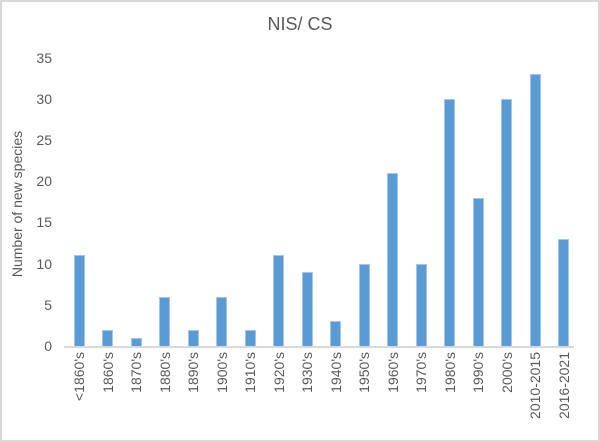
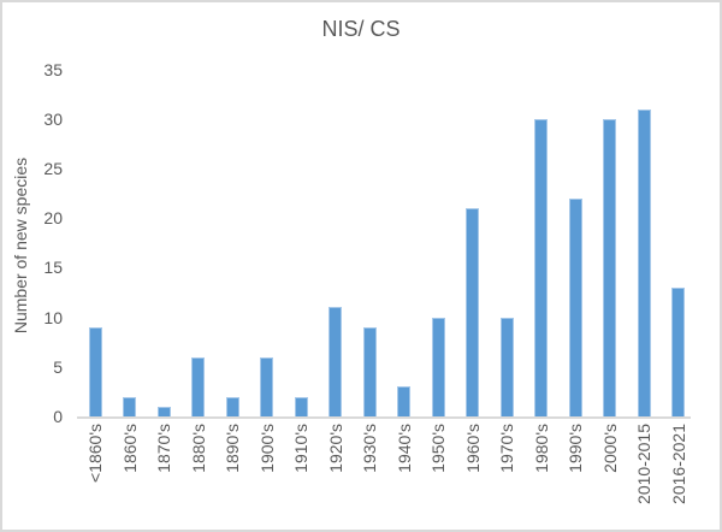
<1860's: 11 -> 9
1990's: 18 -> 22
2010-2015: 33 -> 31
